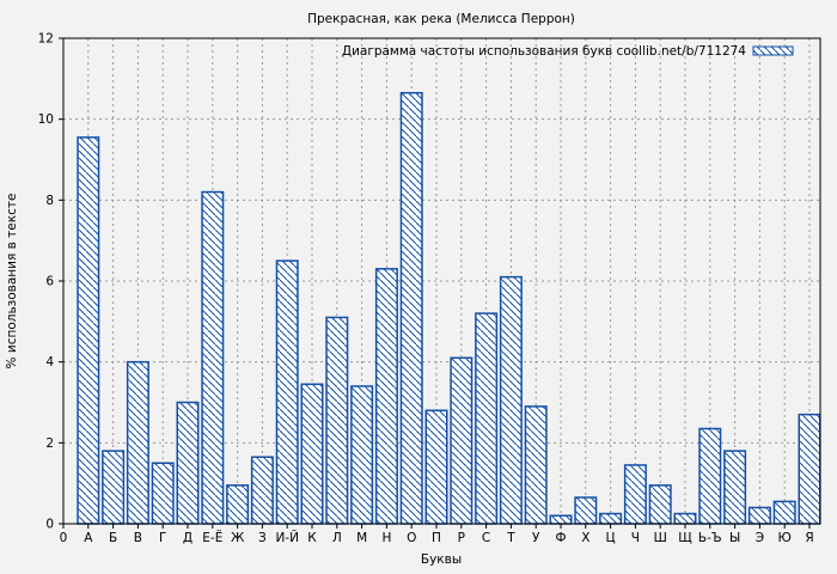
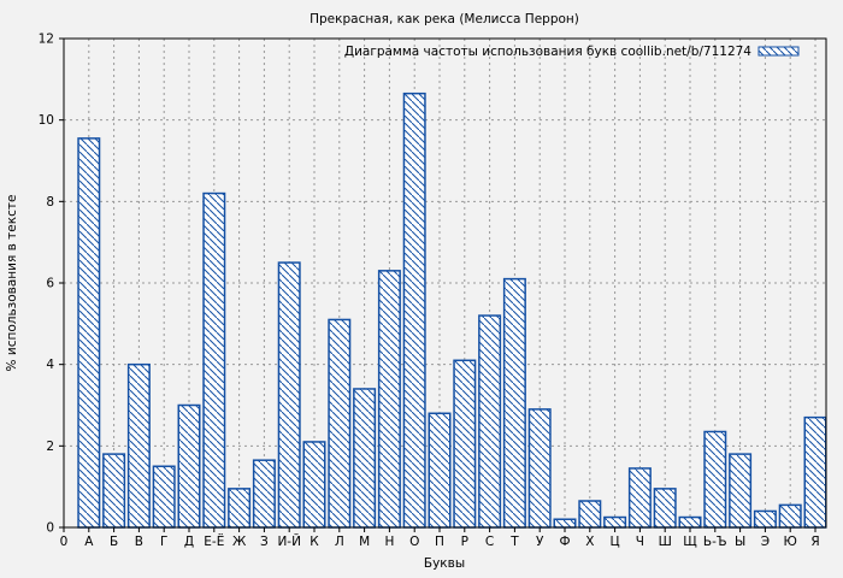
К: 3.5 -> 2.1
